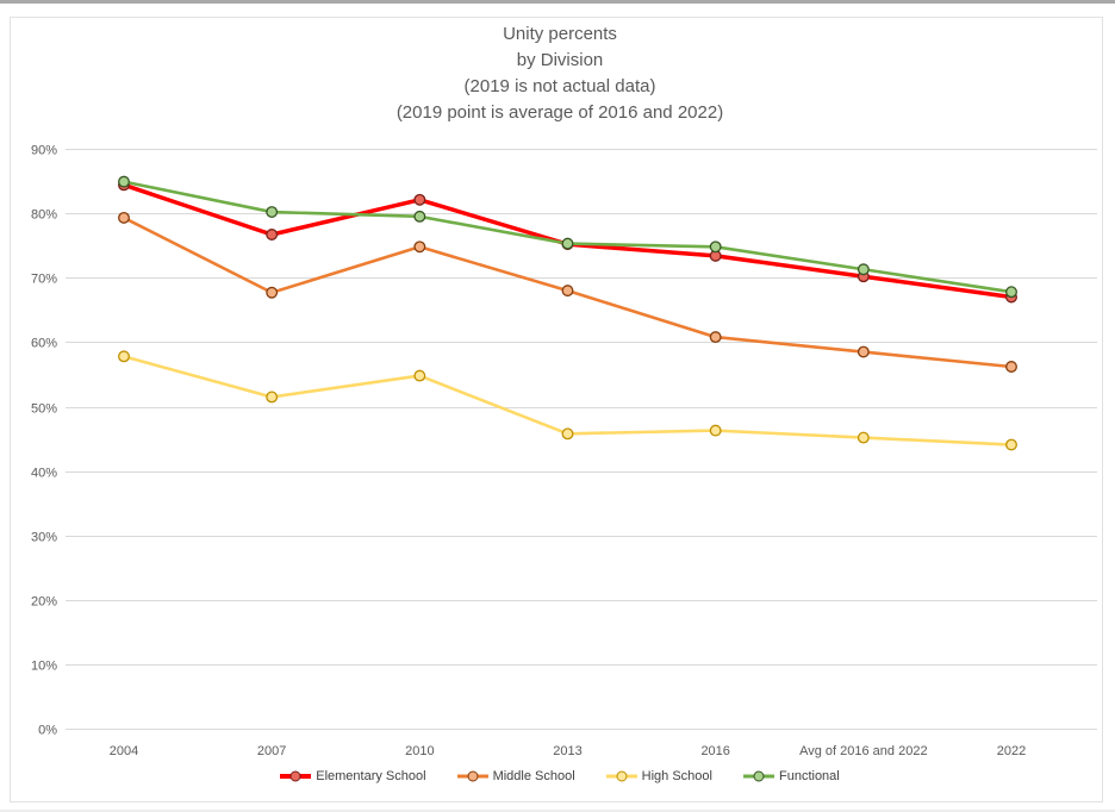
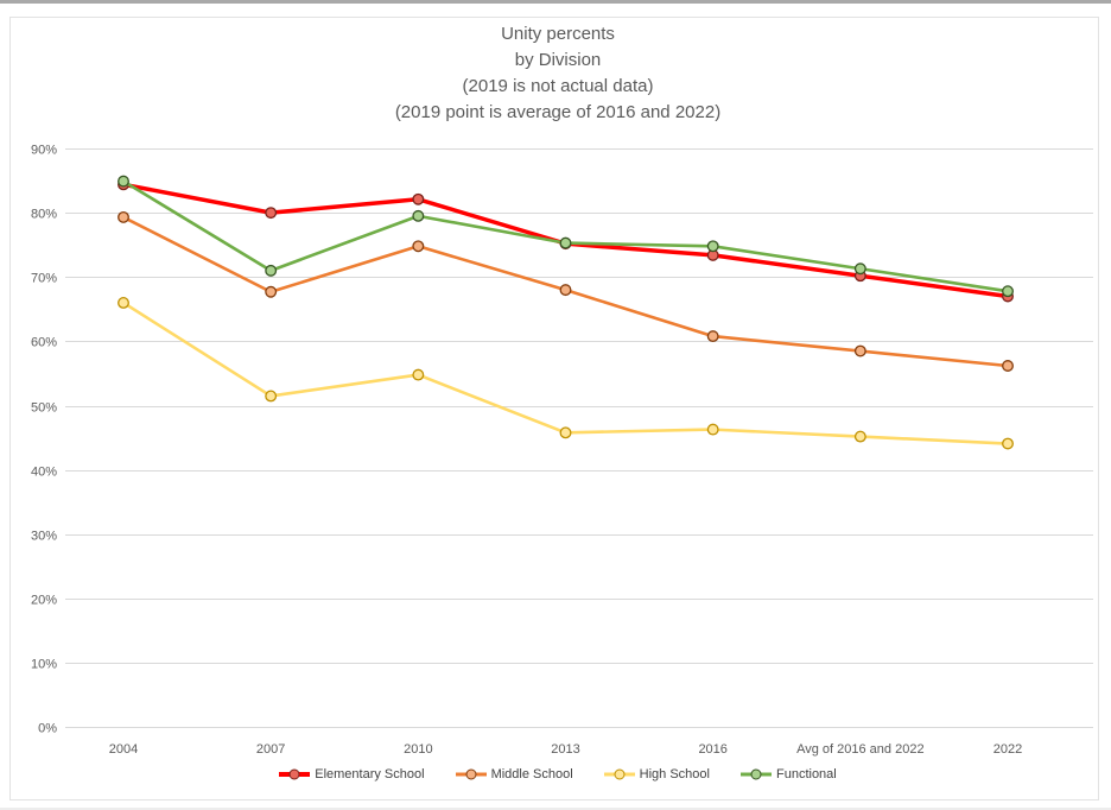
High School/2004: 58% -> 66%
Elementary School/2007: 77% -> 80%
Functional/2007: 80% -> 71%
